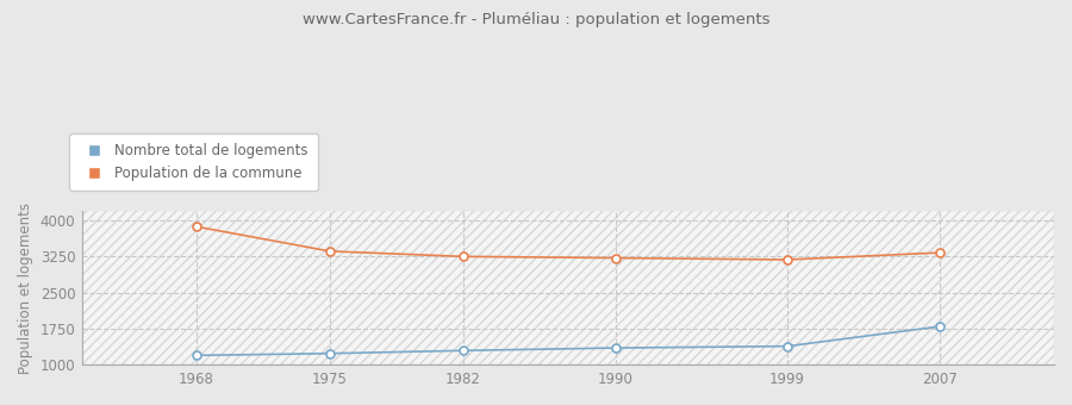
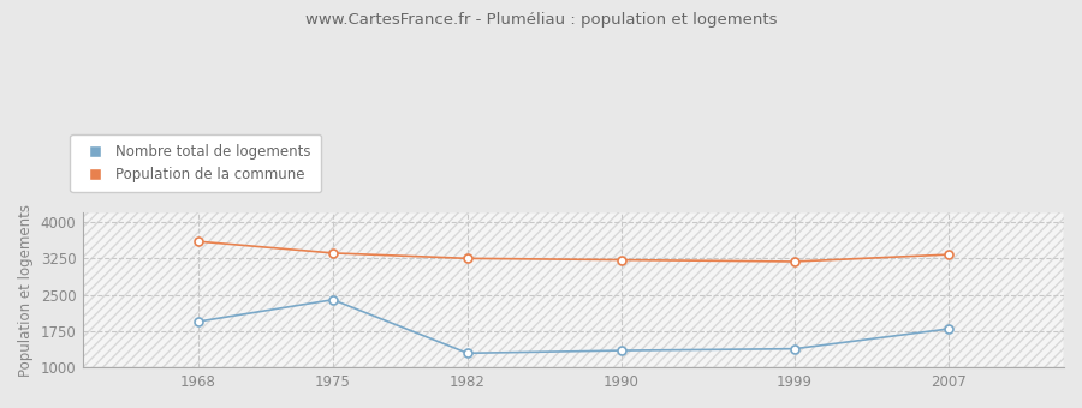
Nombre total de logements/1968: 1200 -> 1950
Population de la commune/1968: 3870 -> 3600
Nombre total de logements/1975: 1240 -> 2400
